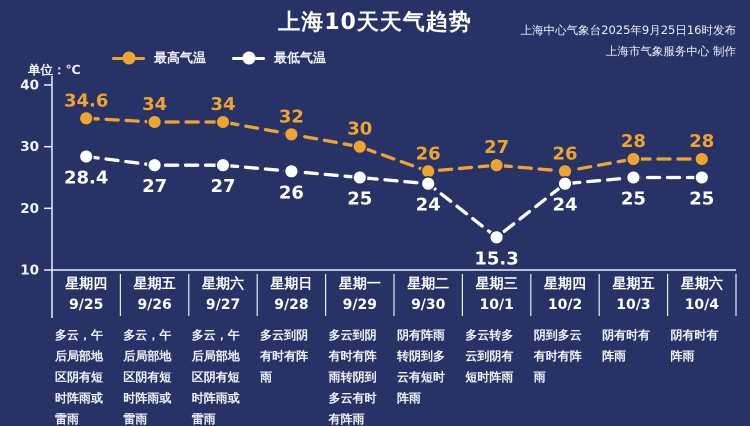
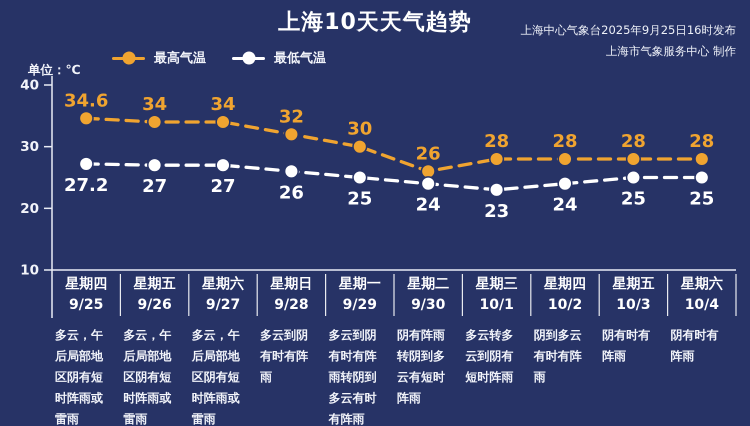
最低气温/9/25: 28.4 -> 27.2
最高气温/10/1: 27 -> 28
最低气温/10/1: 15.3 -> 23
最高气温/10/2: 26 -> 28
